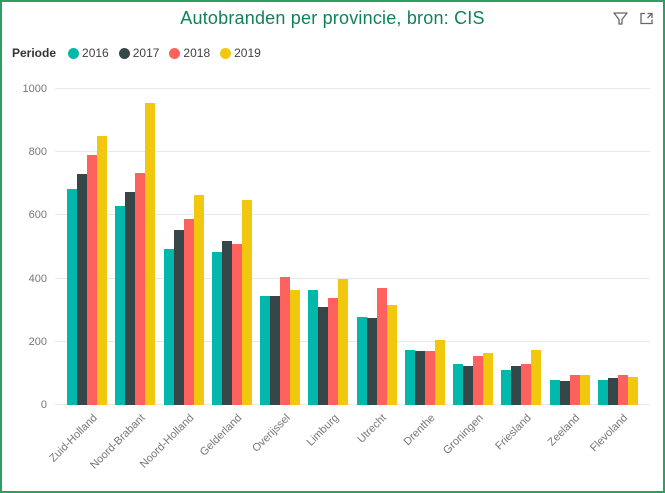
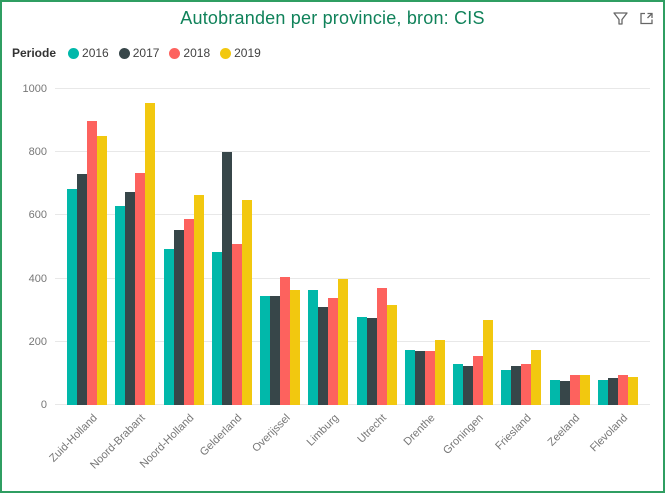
2018/Zuid-Holland: 790 -> 900
2017/Gelderland: 520 -> 800
2019/Groningen: 160 -> 270
